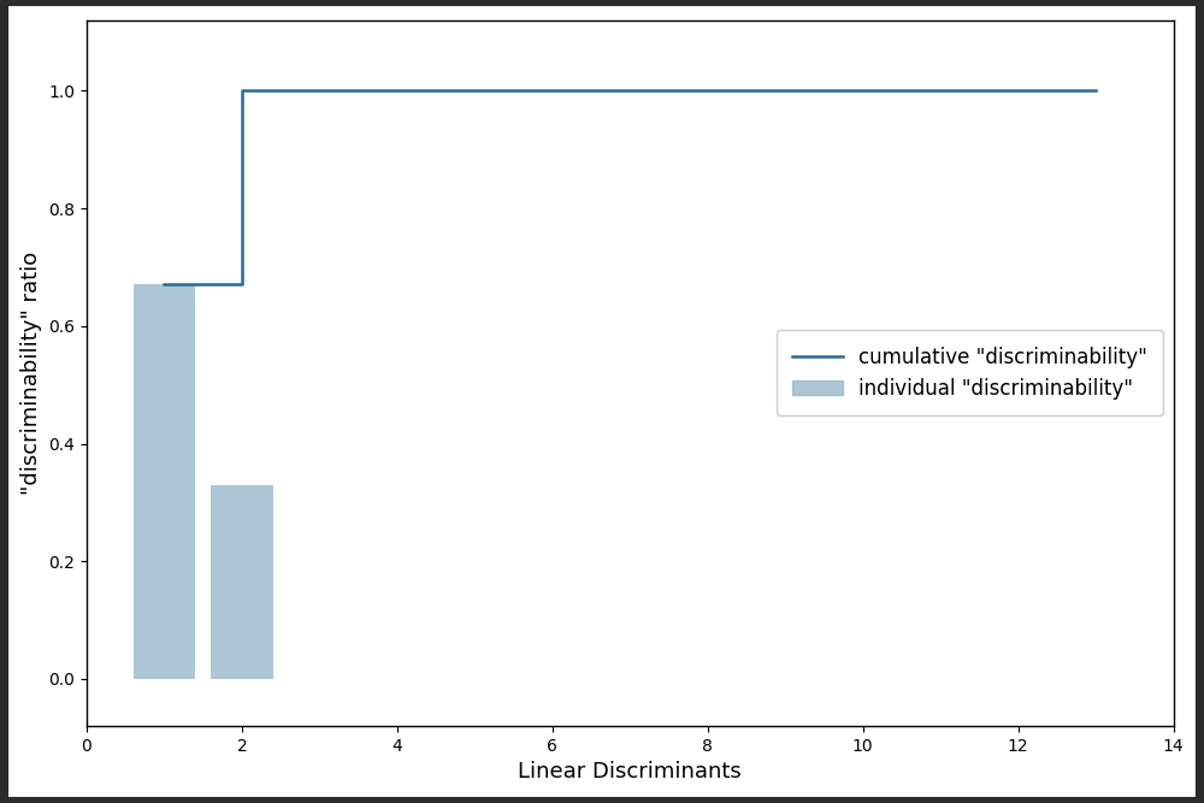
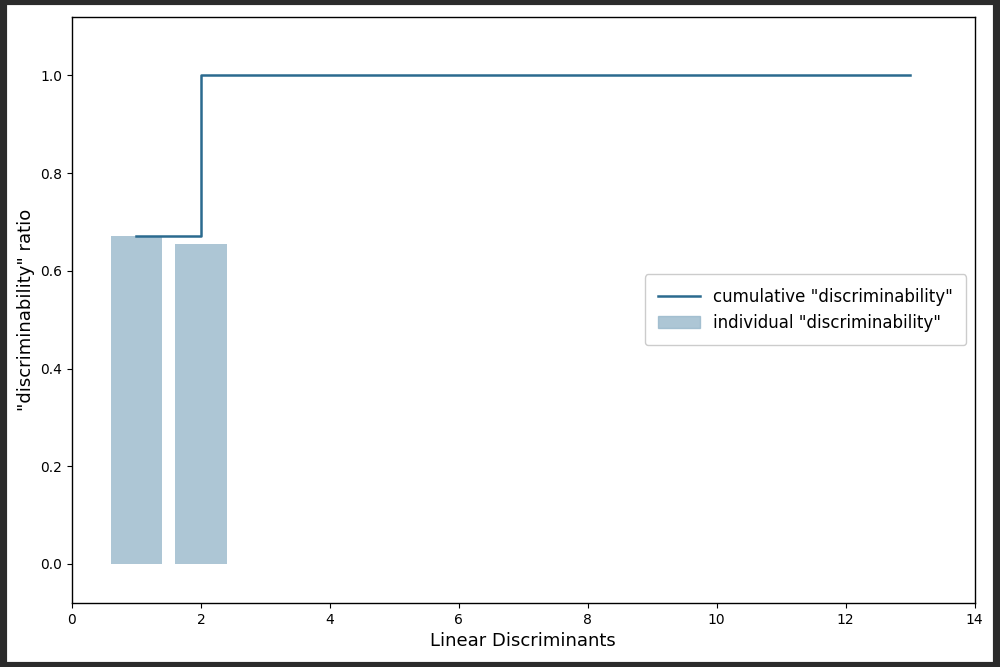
individual "discriminability"/2: 0.328 -> 0.655
